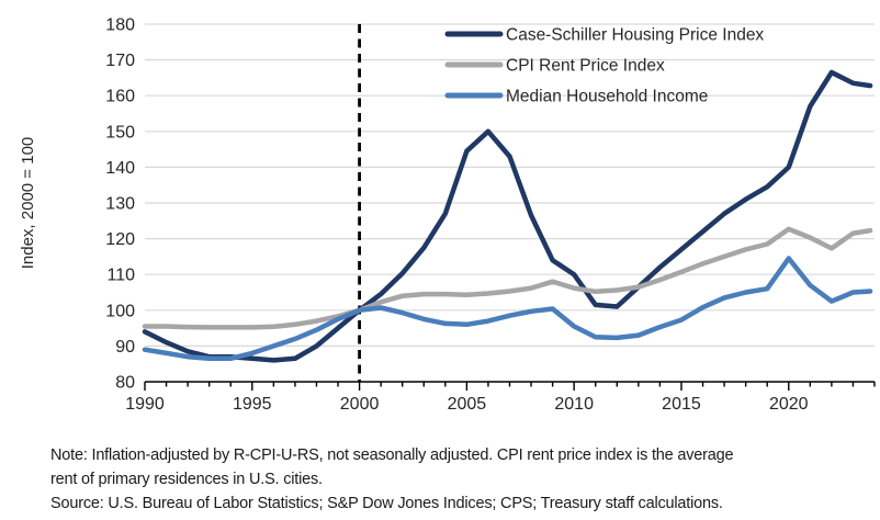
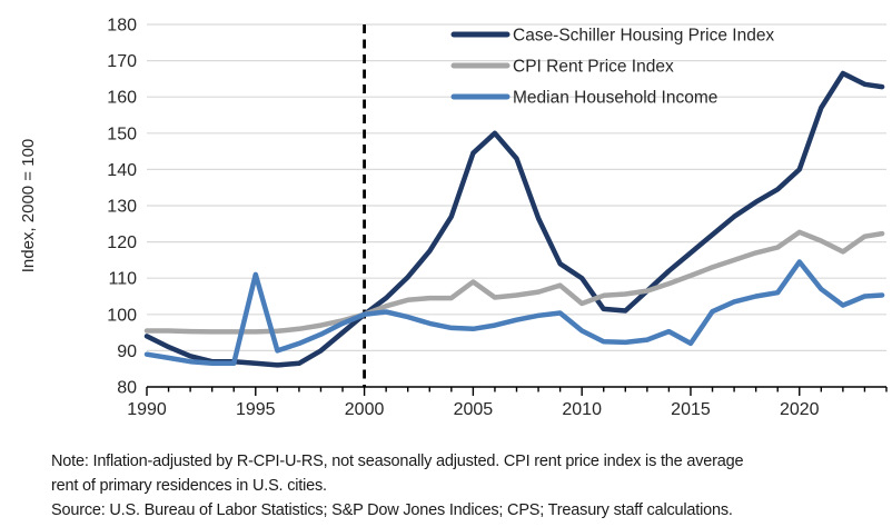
Median Household Income/1995: 88 -> 111
CPI Rent Price Index/2005: 104 -> 109
CPI Rent Price Index/2010: 106 -> 103
Median Household Income/2015: 97 -> 92
